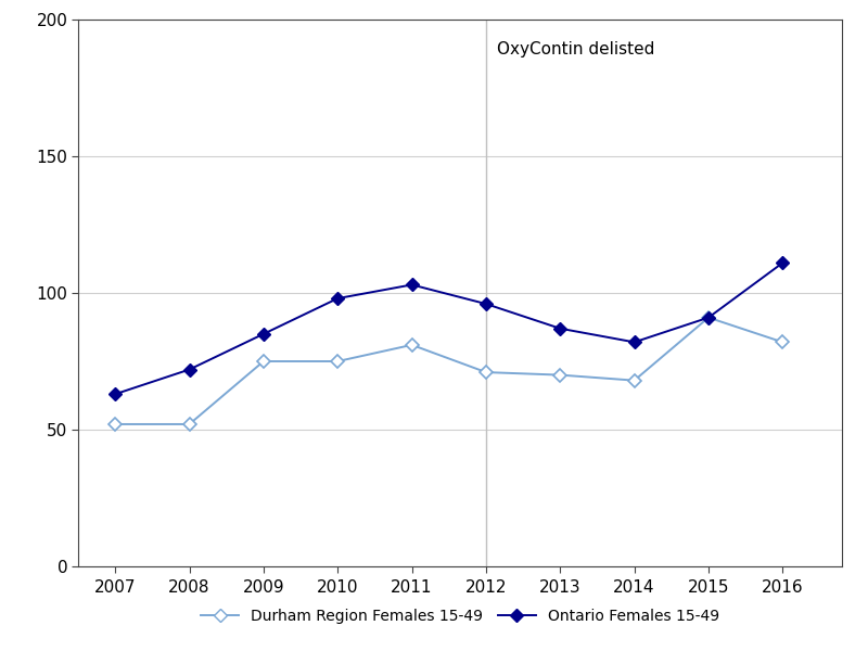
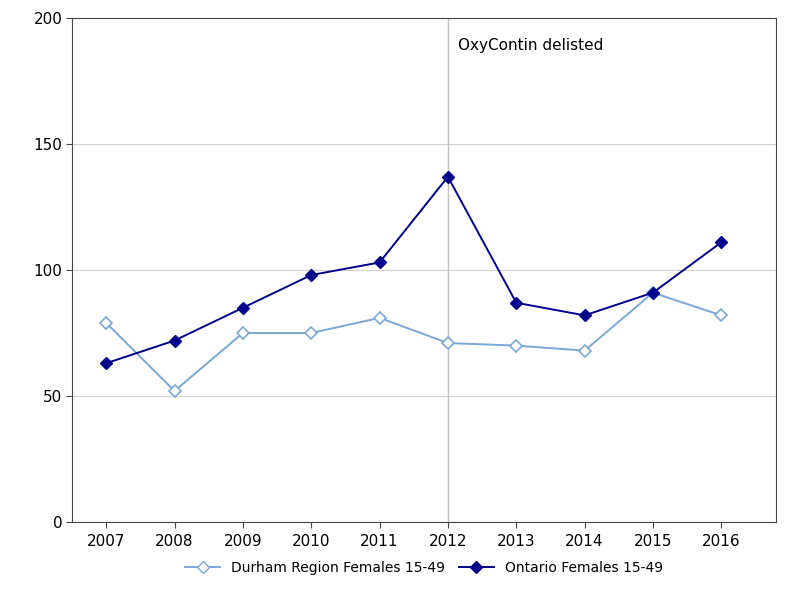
Durham Region Females 15-49/2007: 52 -> 79
Ontario Females 15-49/2012: 96 -> 137
